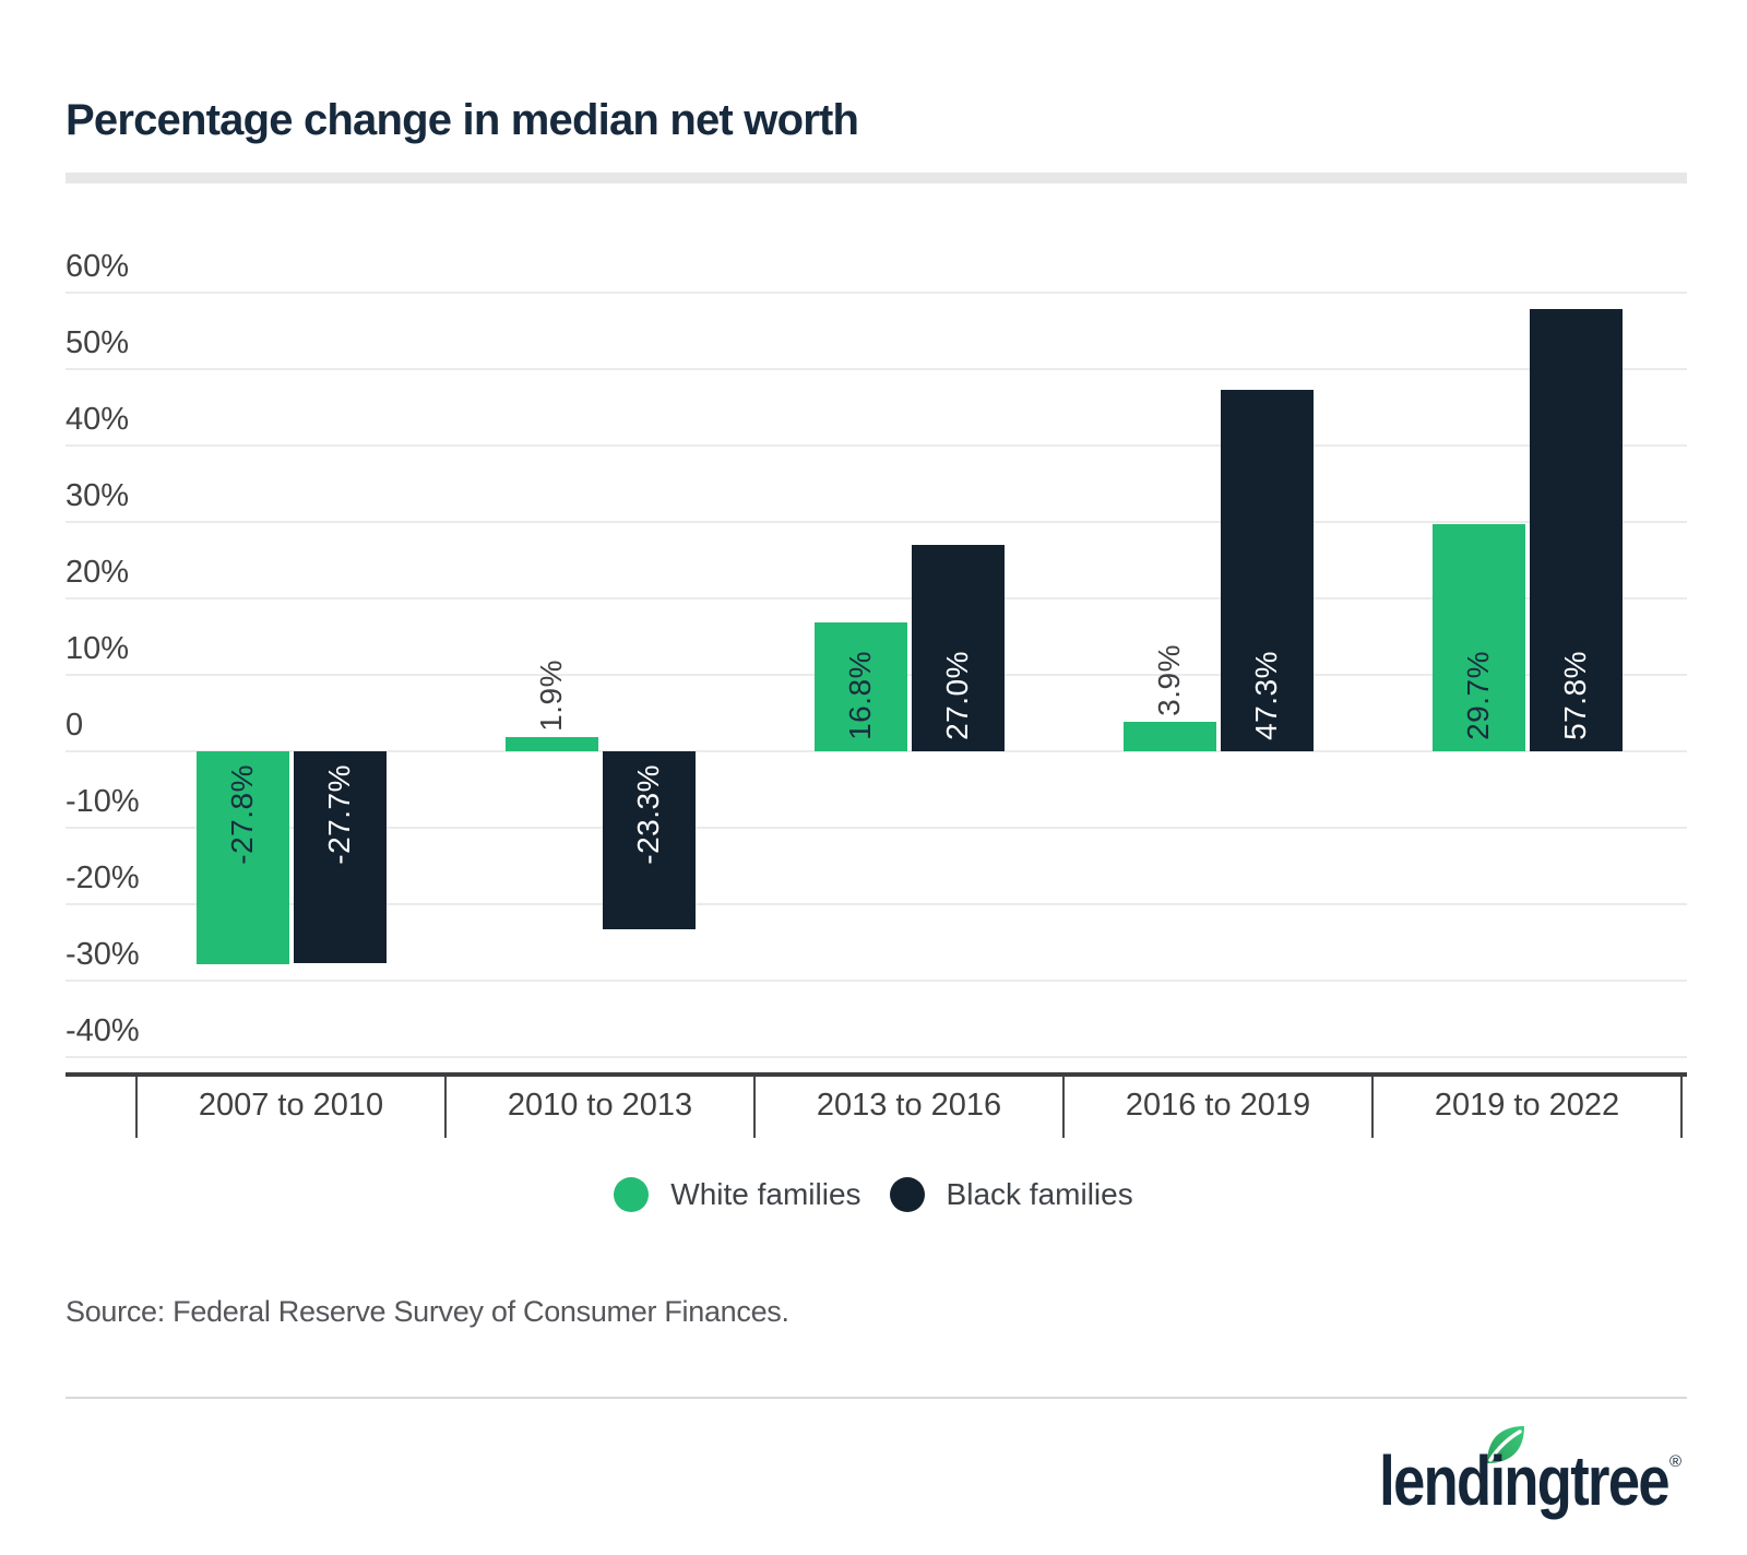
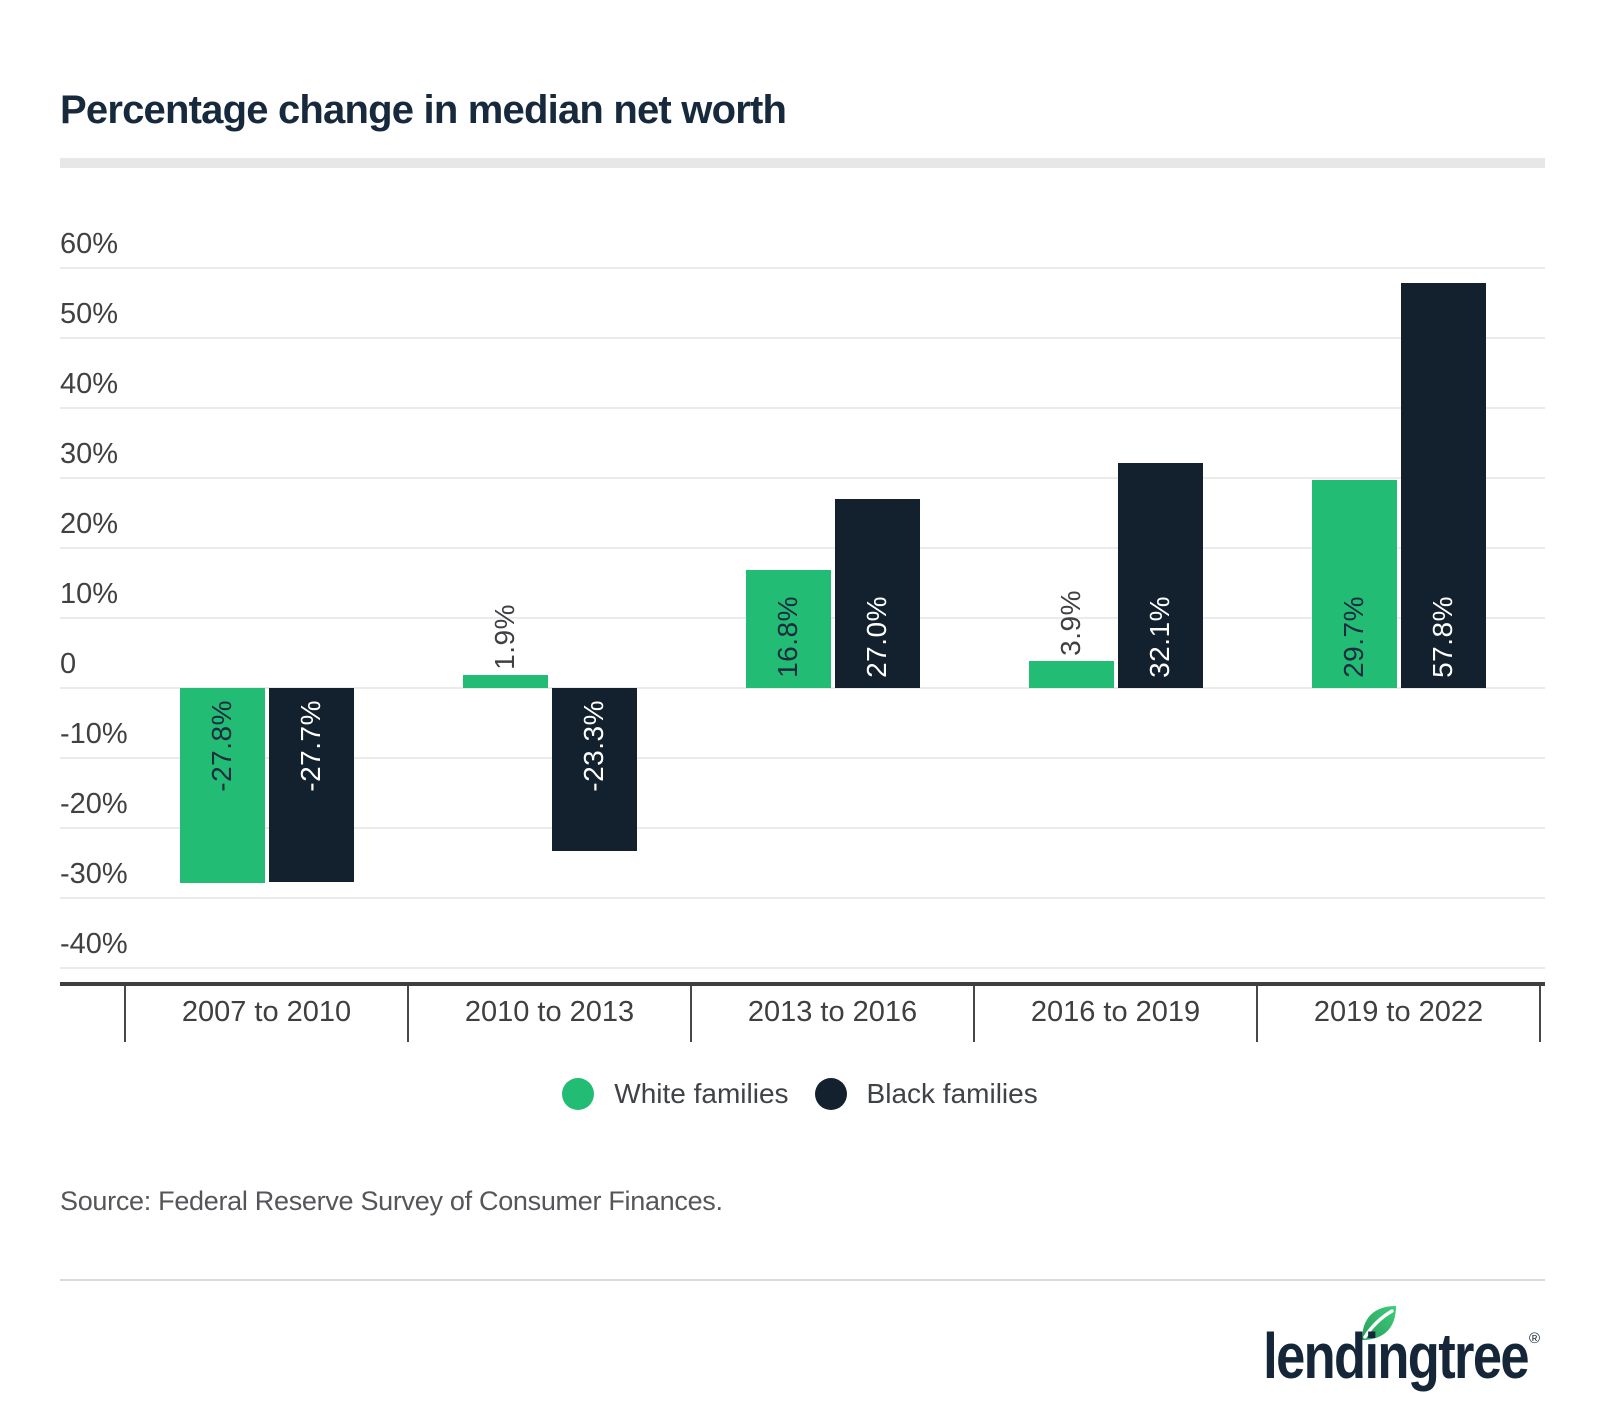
Black families/2016 to 2019: 47.3% -> 32.1%
